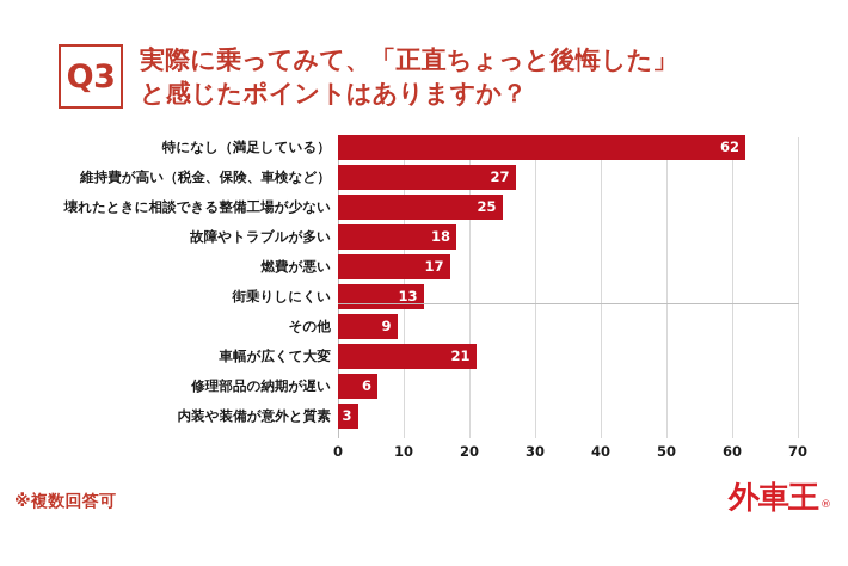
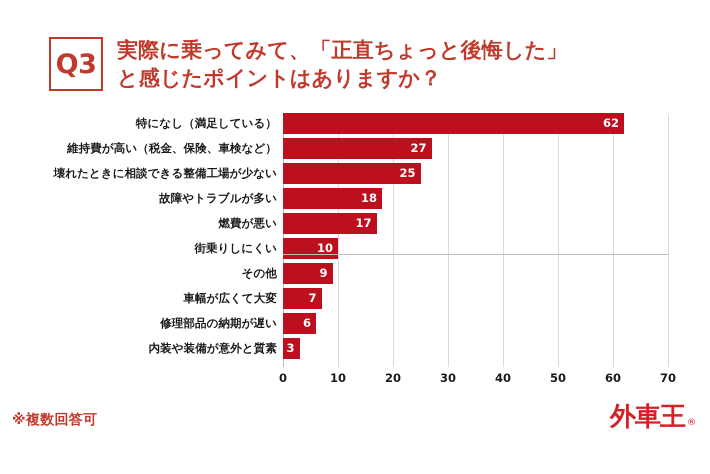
街乗りしにくい: 13 -> 10
車幅が広くて大変: 21 -> 7
